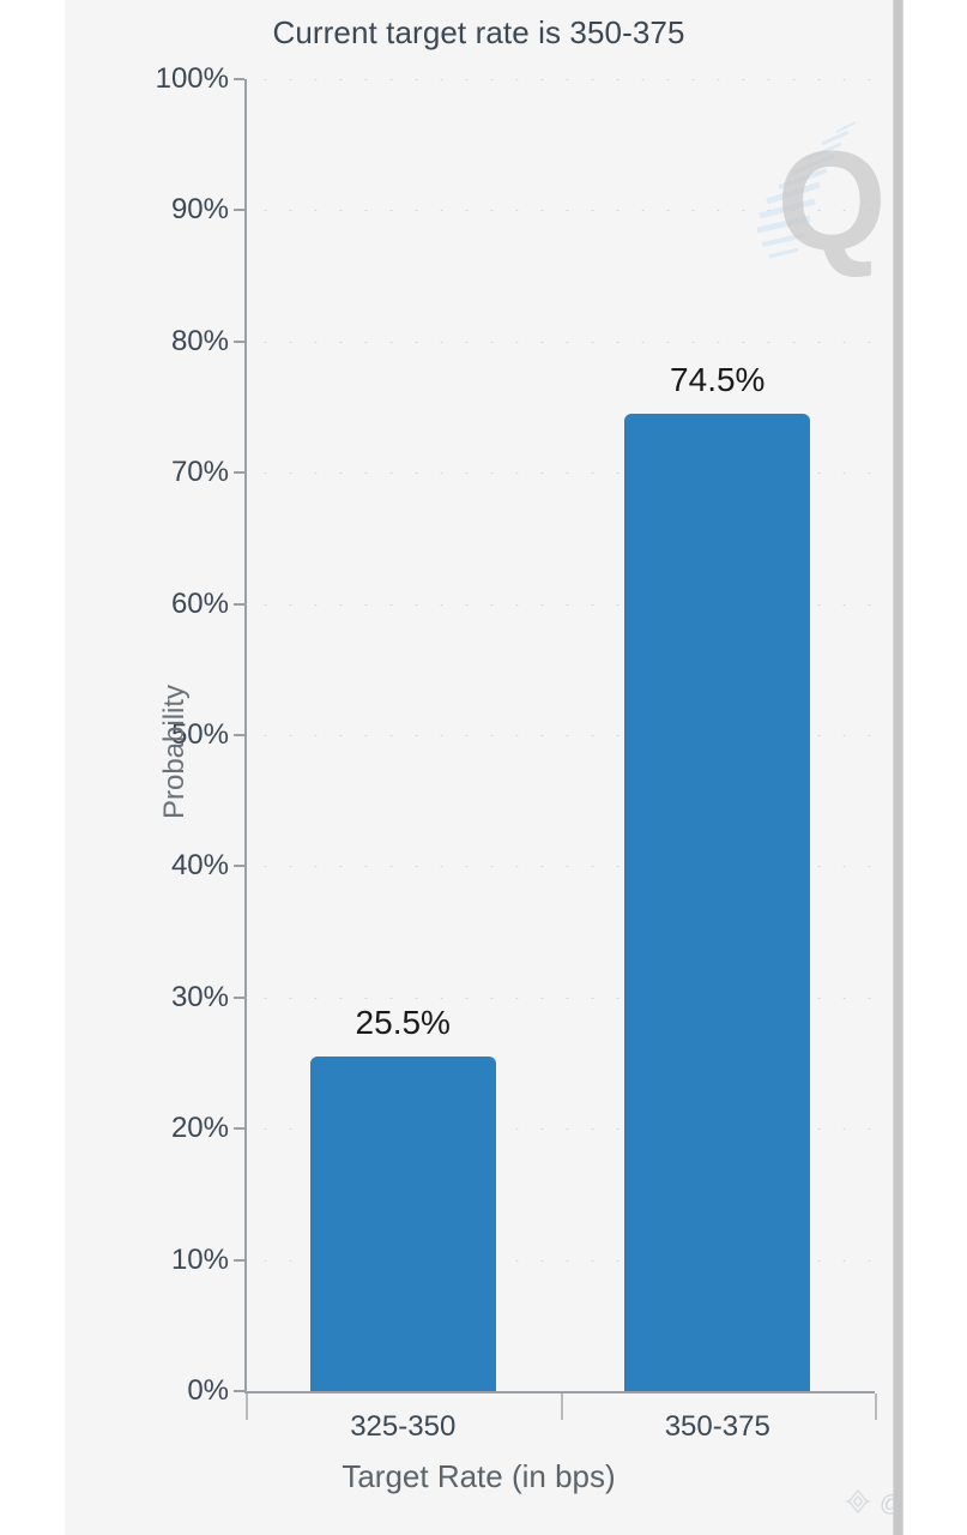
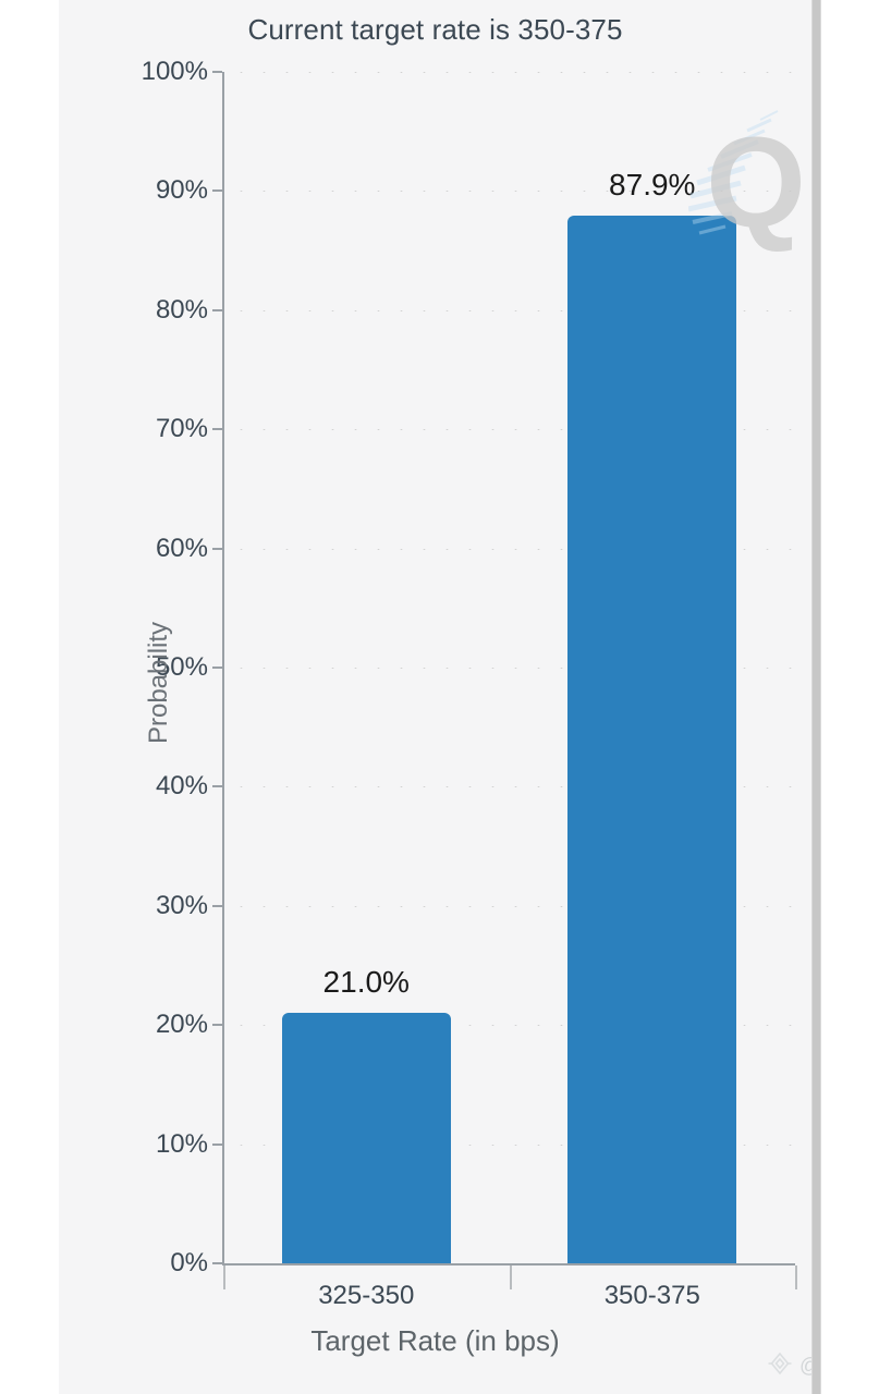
325-350: 25.5% -> 21.0%
350-375: 74.5% -> 87.9%
